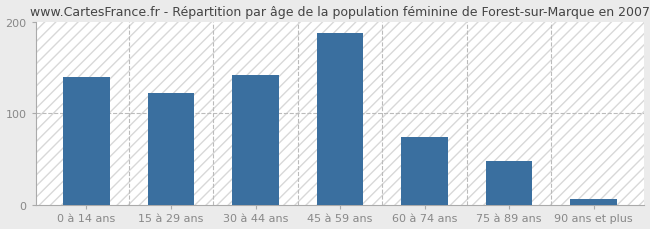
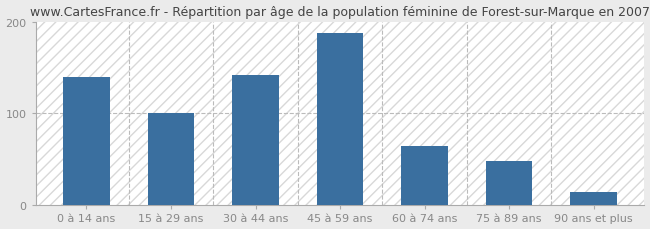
15 à 29 ans: 122 -> 100
60 à 74 ans: 74 -> 64
90 ans et plus: 7 -> 14
